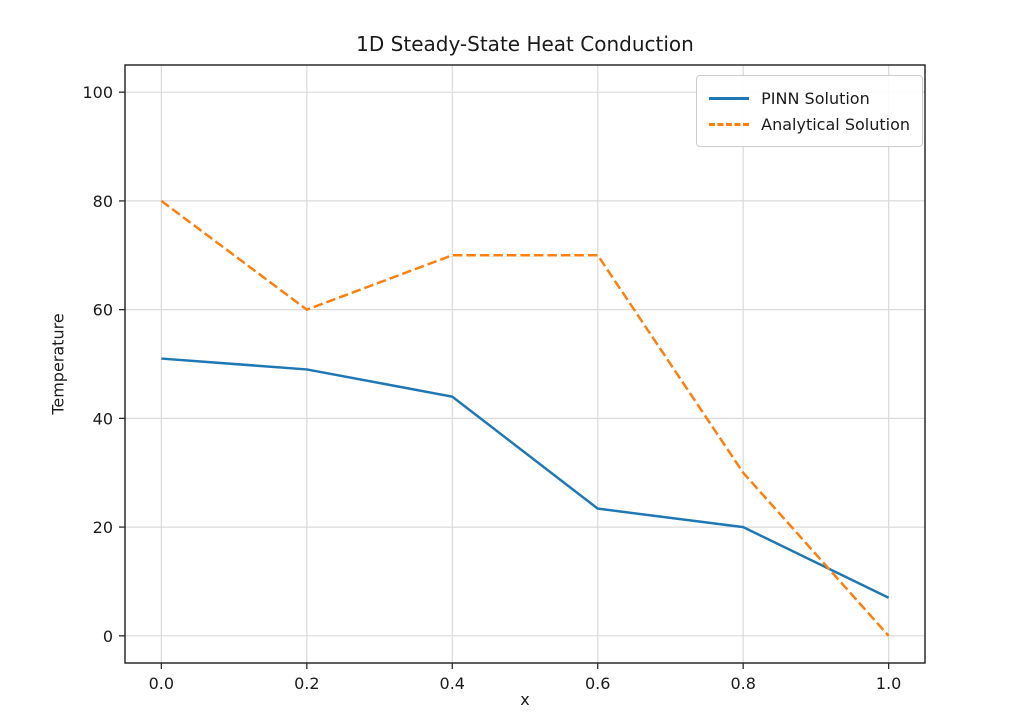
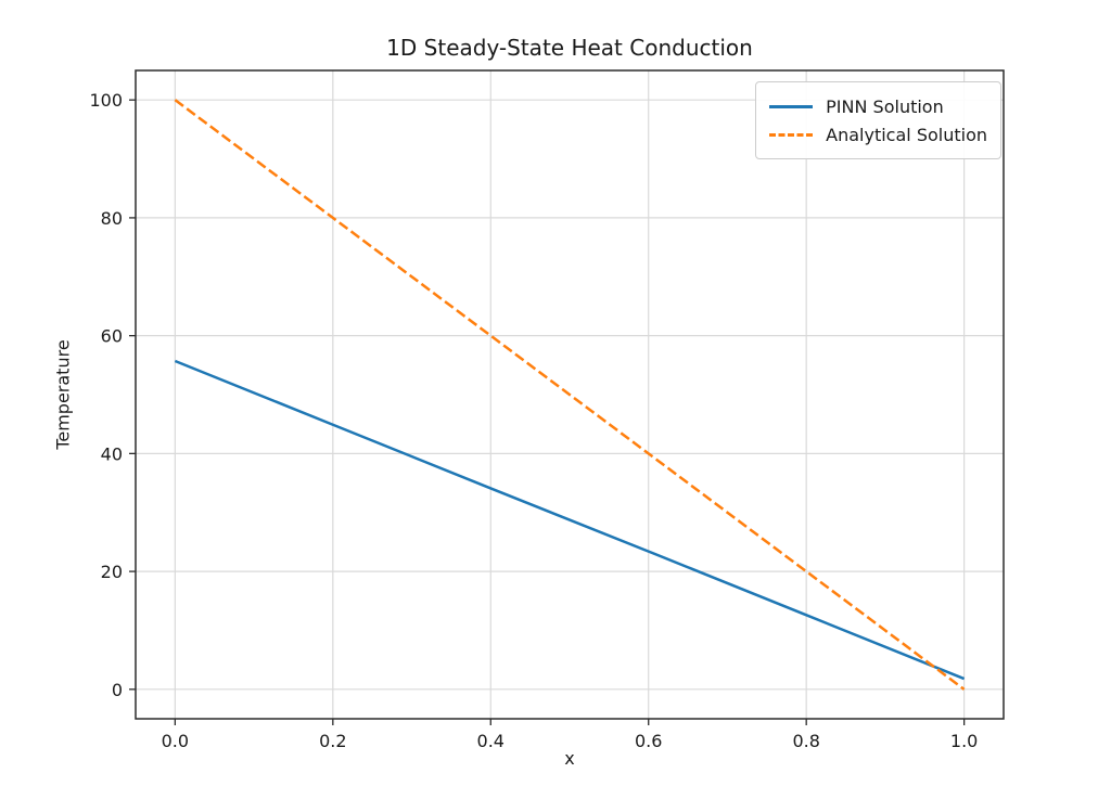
PINN Solution/0.0: 51 -> 56
Analytical Solution/0.0: 80 -> 100
PINN Solution/0.2: 49 -> 45
Analytical Solution/0.2: 60 -> 80
PINN Solution/0.4: 44 -> 34
Analytical Solution/0.4: 70 -> 60
Analytical Solution/0.6: 70 -> 40
PINN Solution/0.8: 20 -> 13
Analytical Solution/0.8: 30 -> 20
PINN Solution/1.0: 7 -> 2
